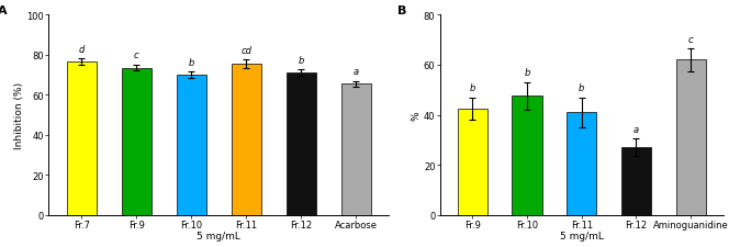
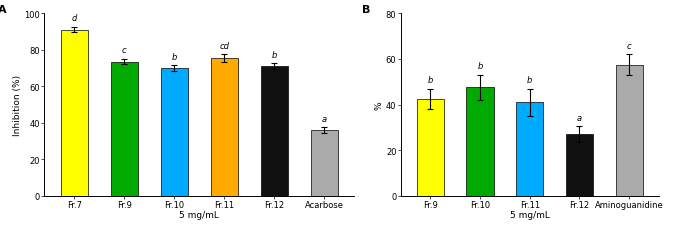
Fr.7: 76 -> 91
Acarbose: 66 -> 36
Aminoguanidine: 62.0 -> 57.5
